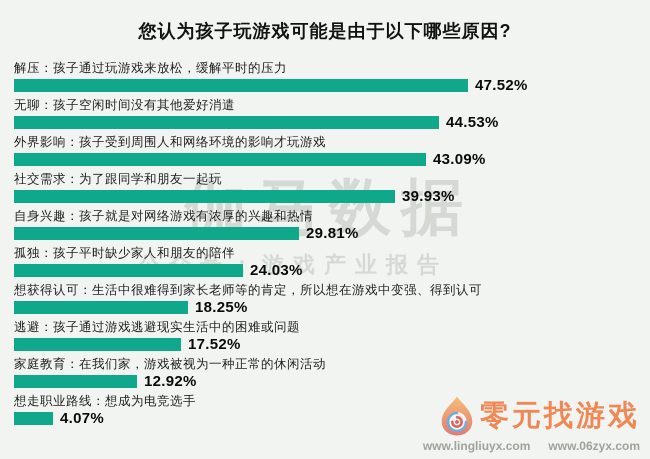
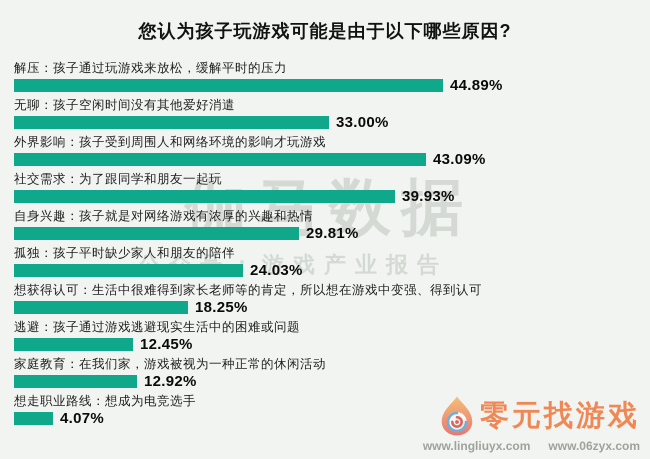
解压：孩子通过玩游戏来放松，缓解平时的压力: 47.52% -> 44.89%
无聊：孩子空闲时间没有其他爱好消遣: 44.53% -> 33.00%
逃避：孩子通过游戏逃避现实生活中的困难或问题: 17.52% -> 12.45%
